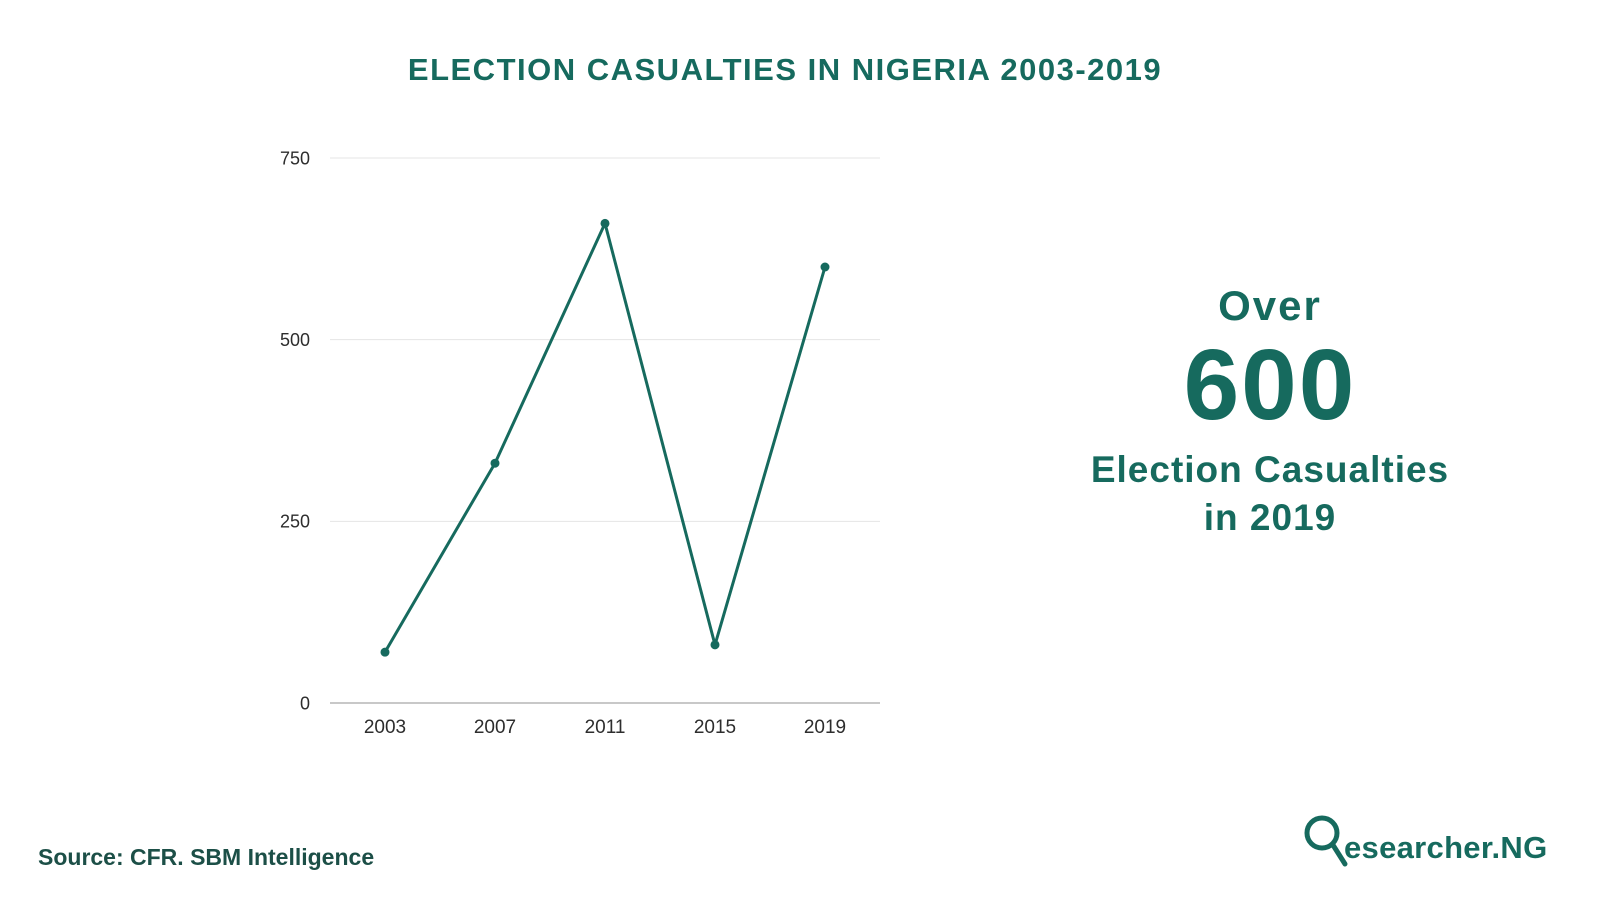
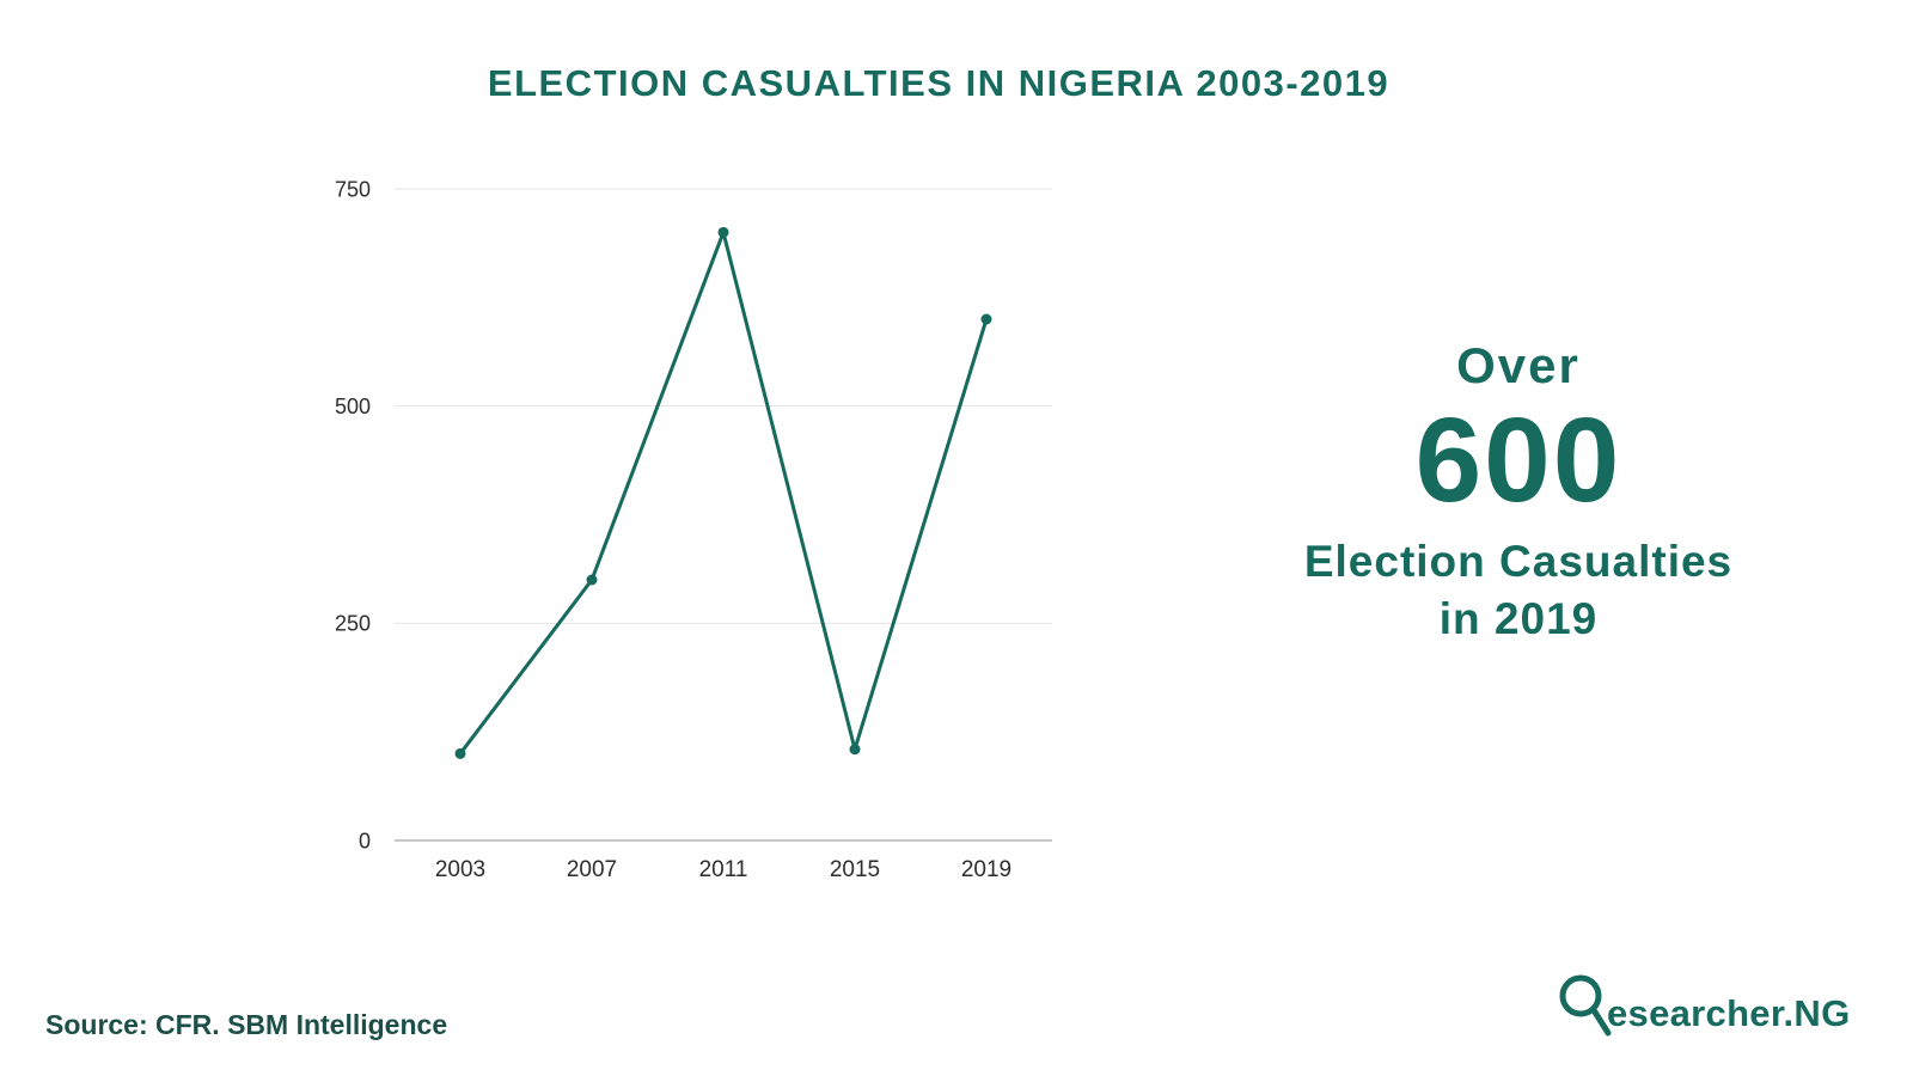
2003: 70 -> 100
2007: 330 -> 300
2011: 660 -> 700
2015: 80 -> 100
